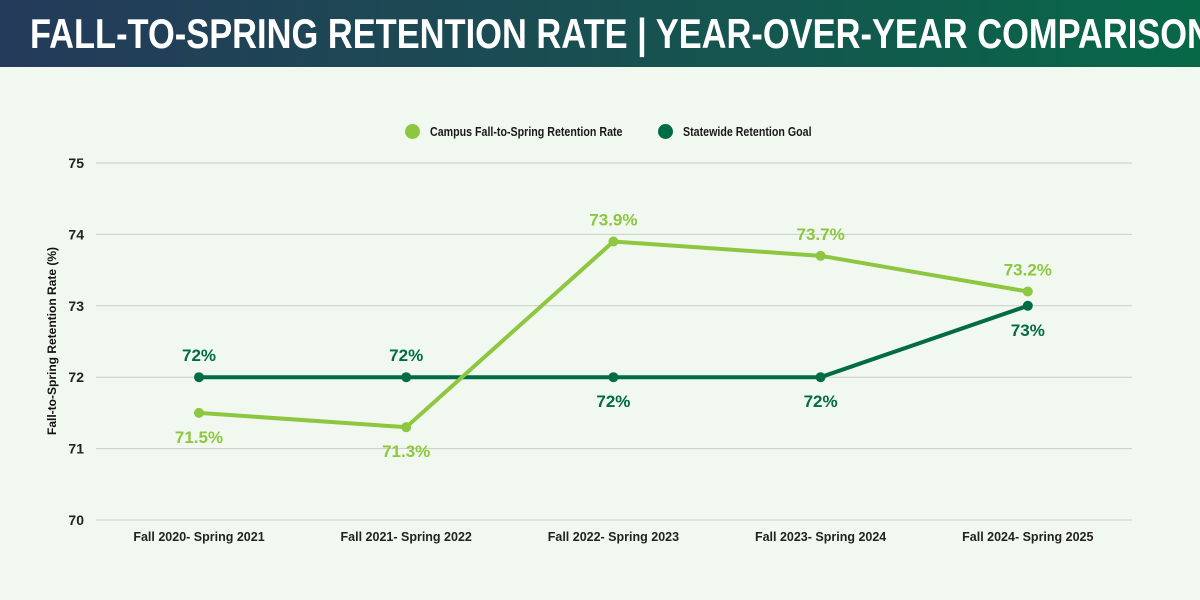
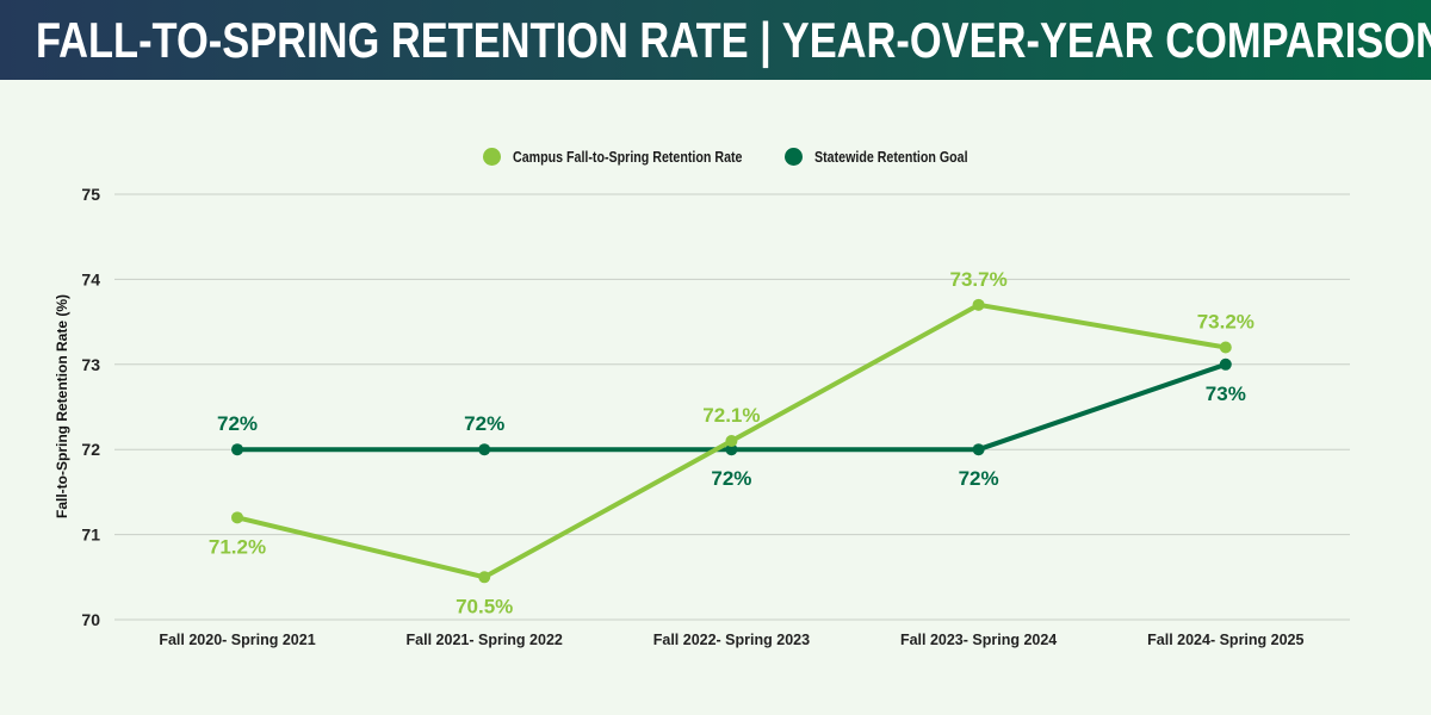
Campus Fall-to-Spring Retention Rate/Fall 2020- Spring 2021: 71.5% -> 71.2%
Campus Fall-to-Spring Retention Rate/Fall 2021- Spring 2022: 71.3% -> 70.5%
Campus Fall-to-Spring Retention Rate/Fall 2022- Spring 2023: 73.9% -> 72.1%
